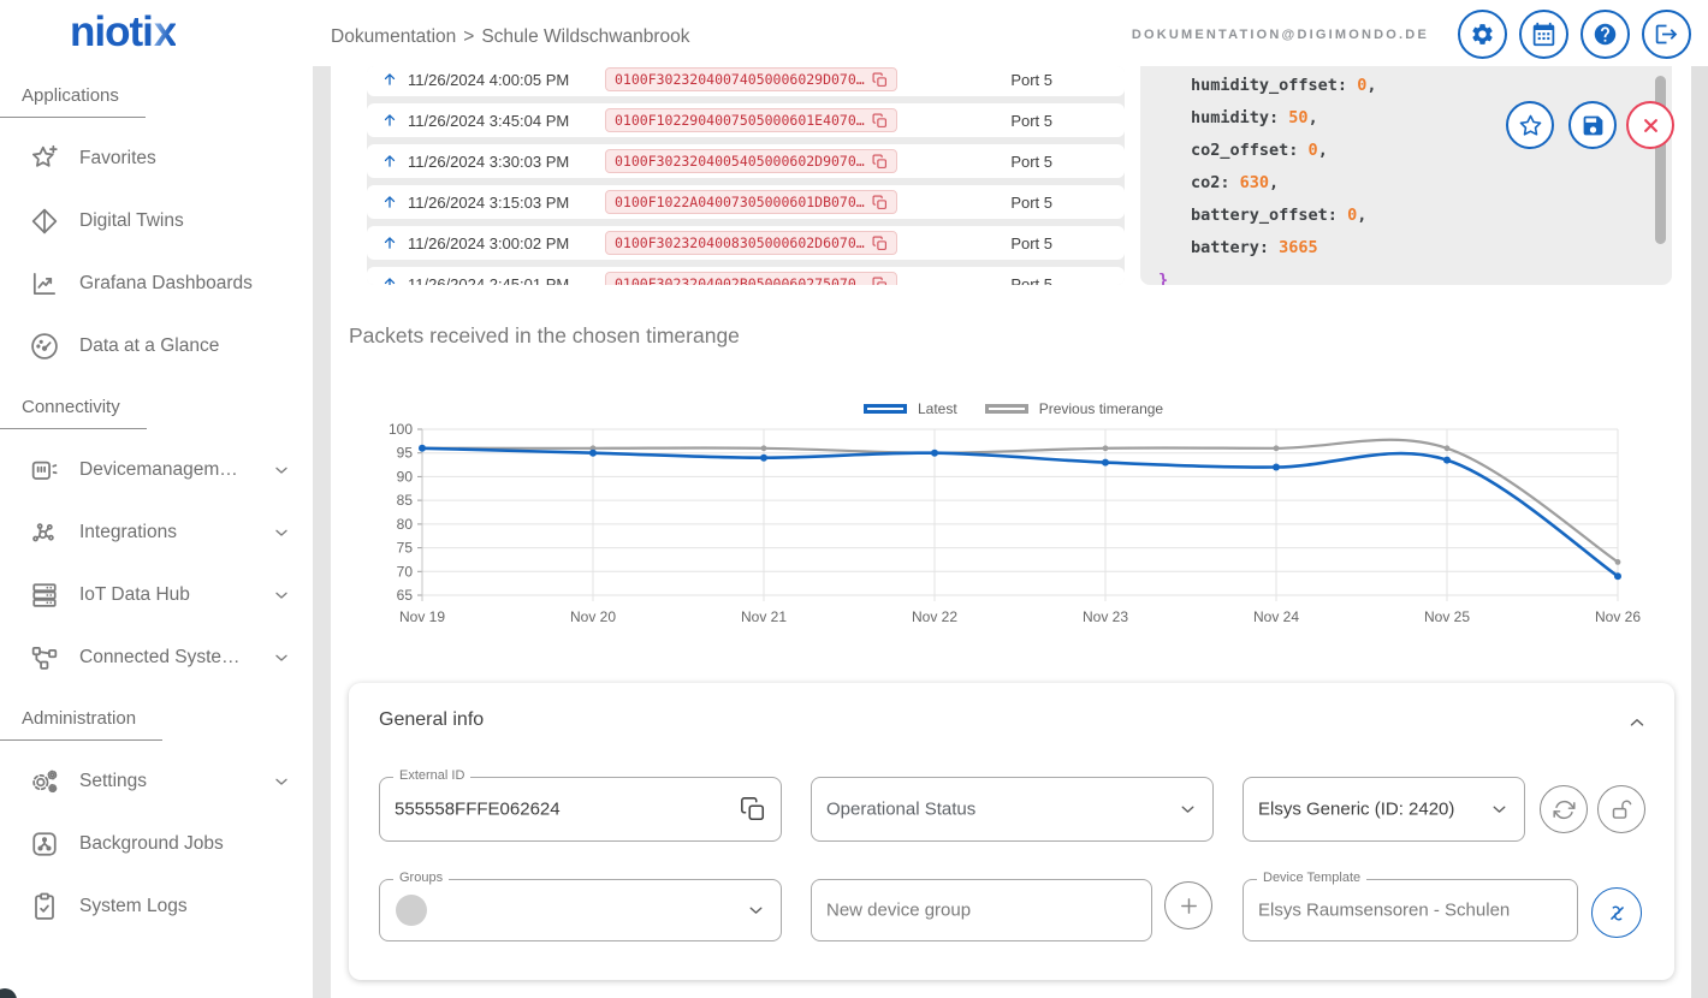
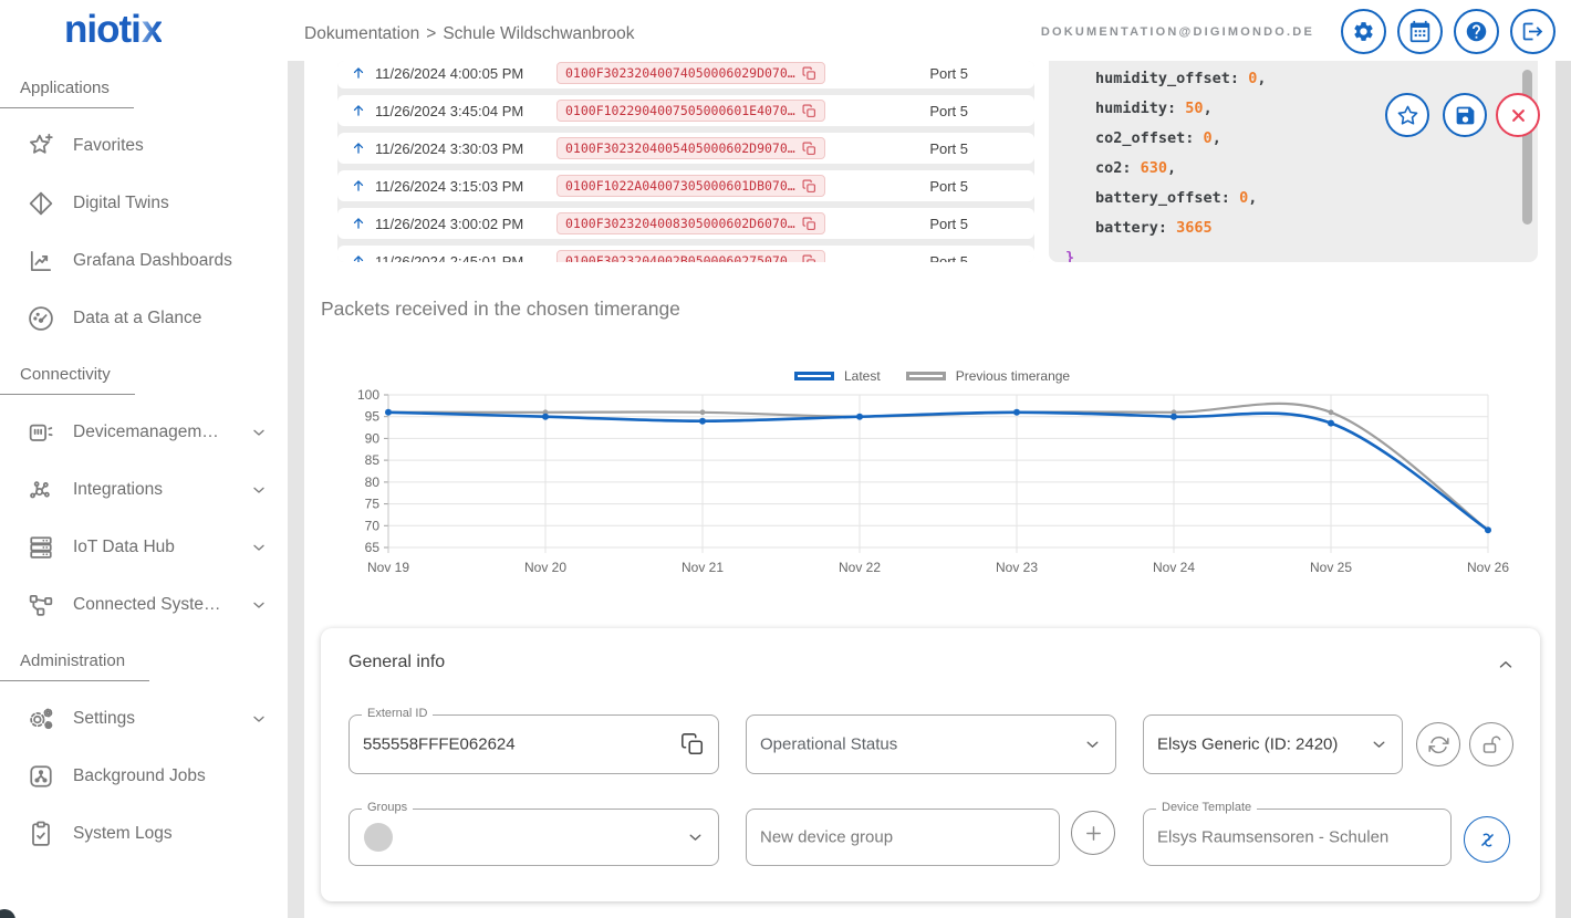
Latest/Nov 23: 93 -> 96
Latest/Nov 24: 92 -> 95
Previous timerange/Nov 26: 72 -> 69
